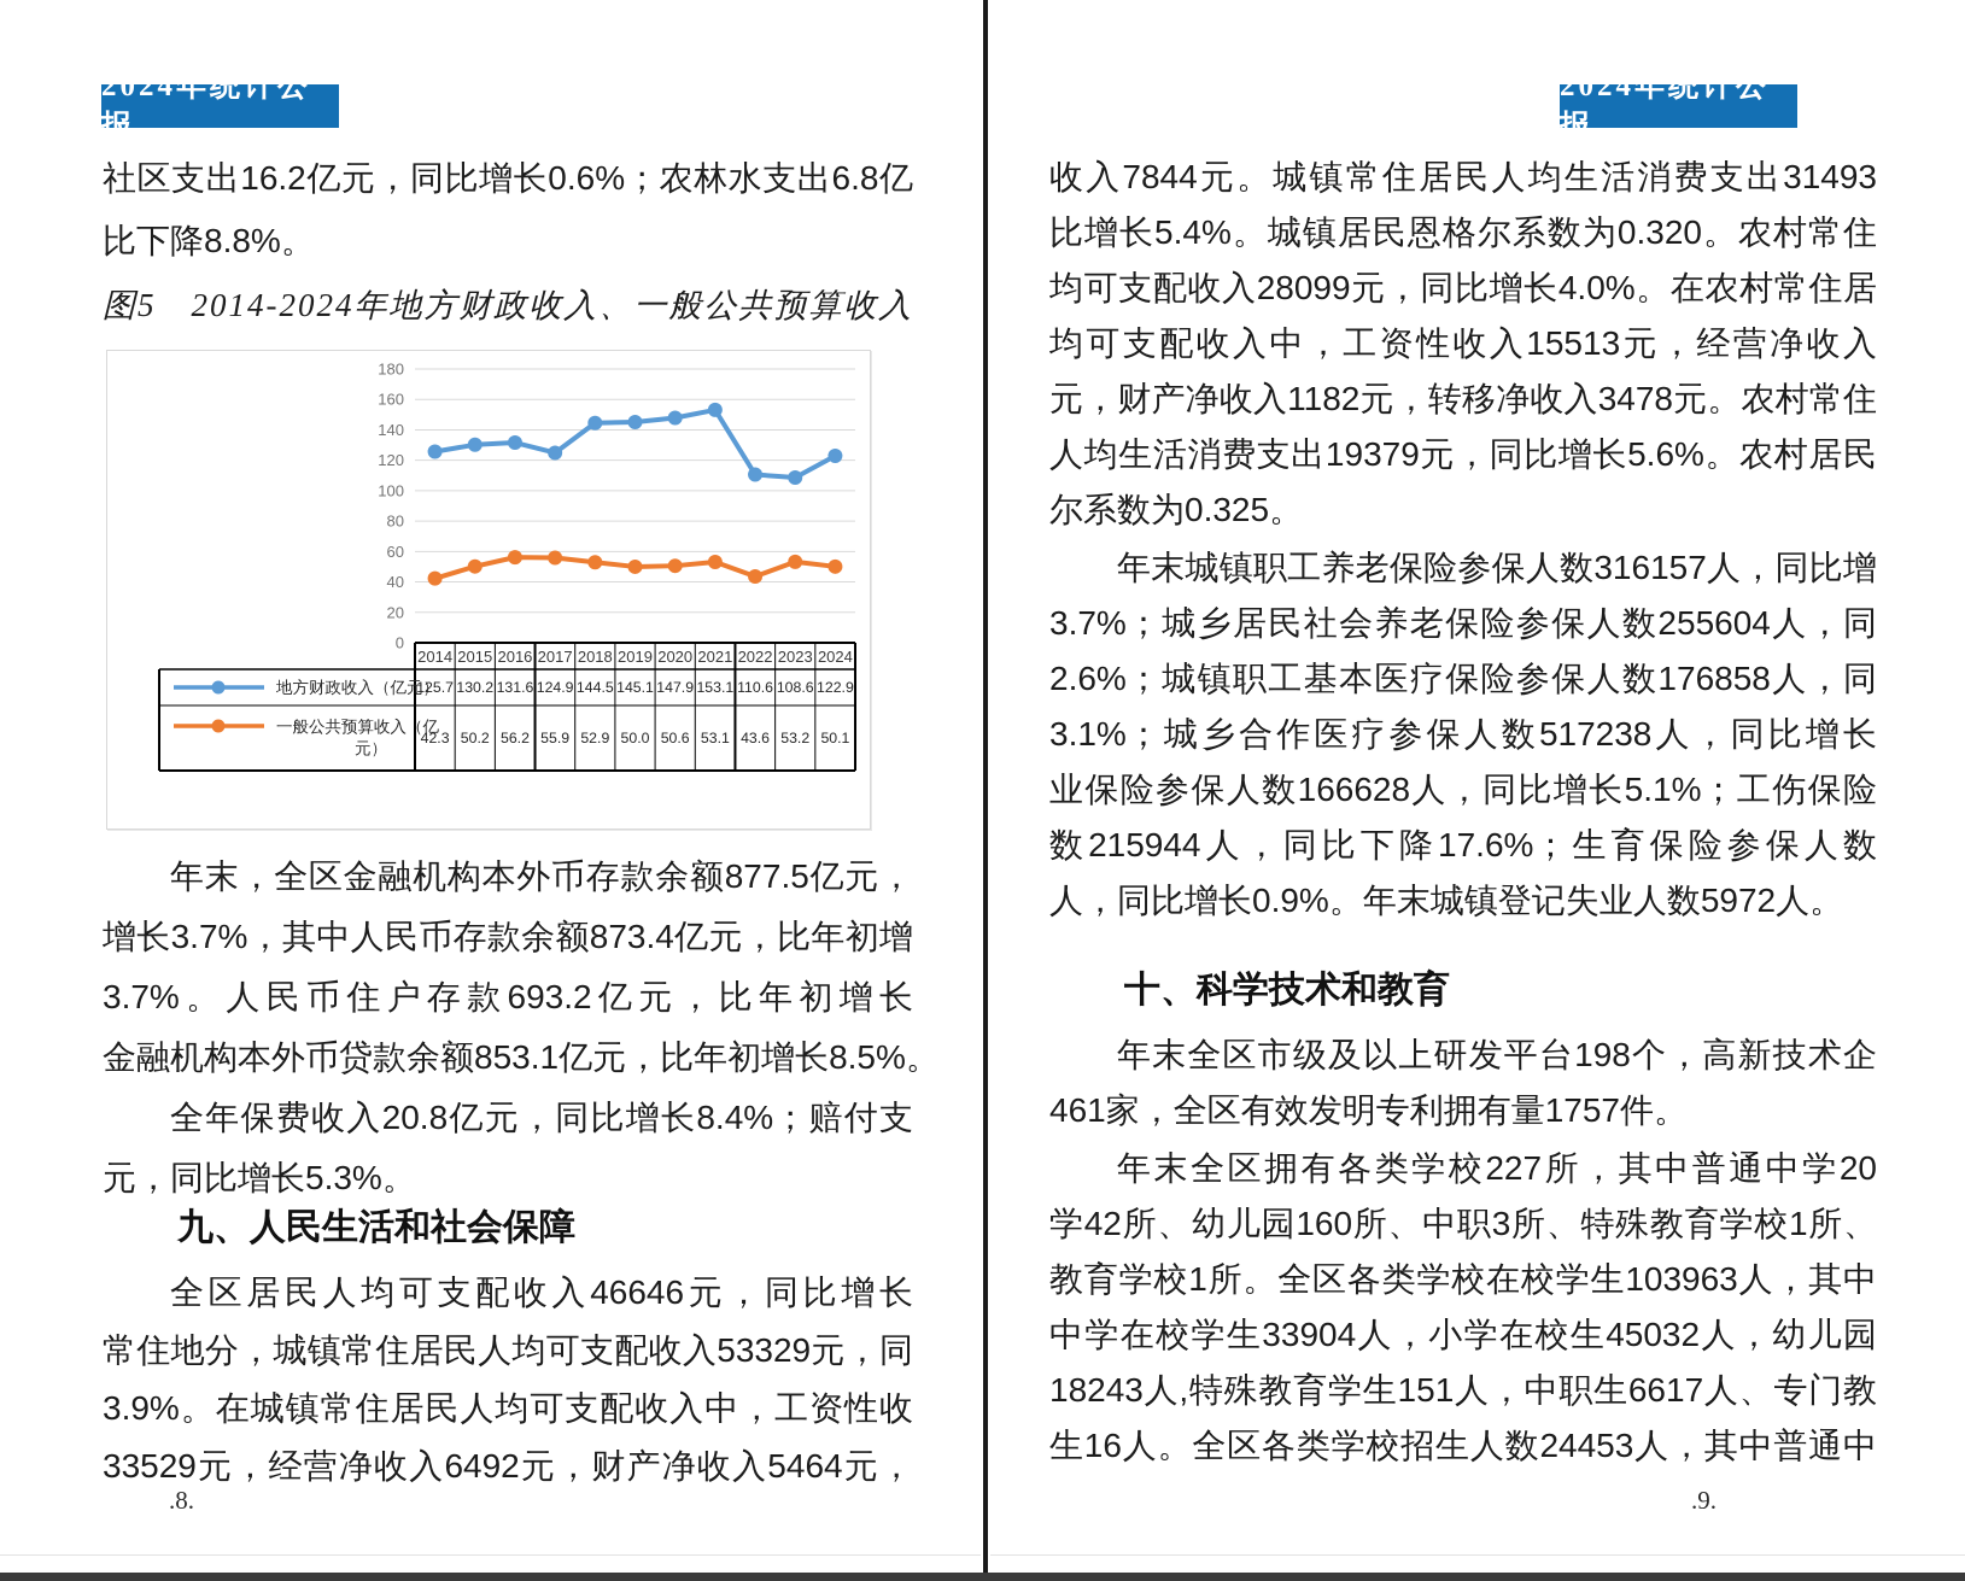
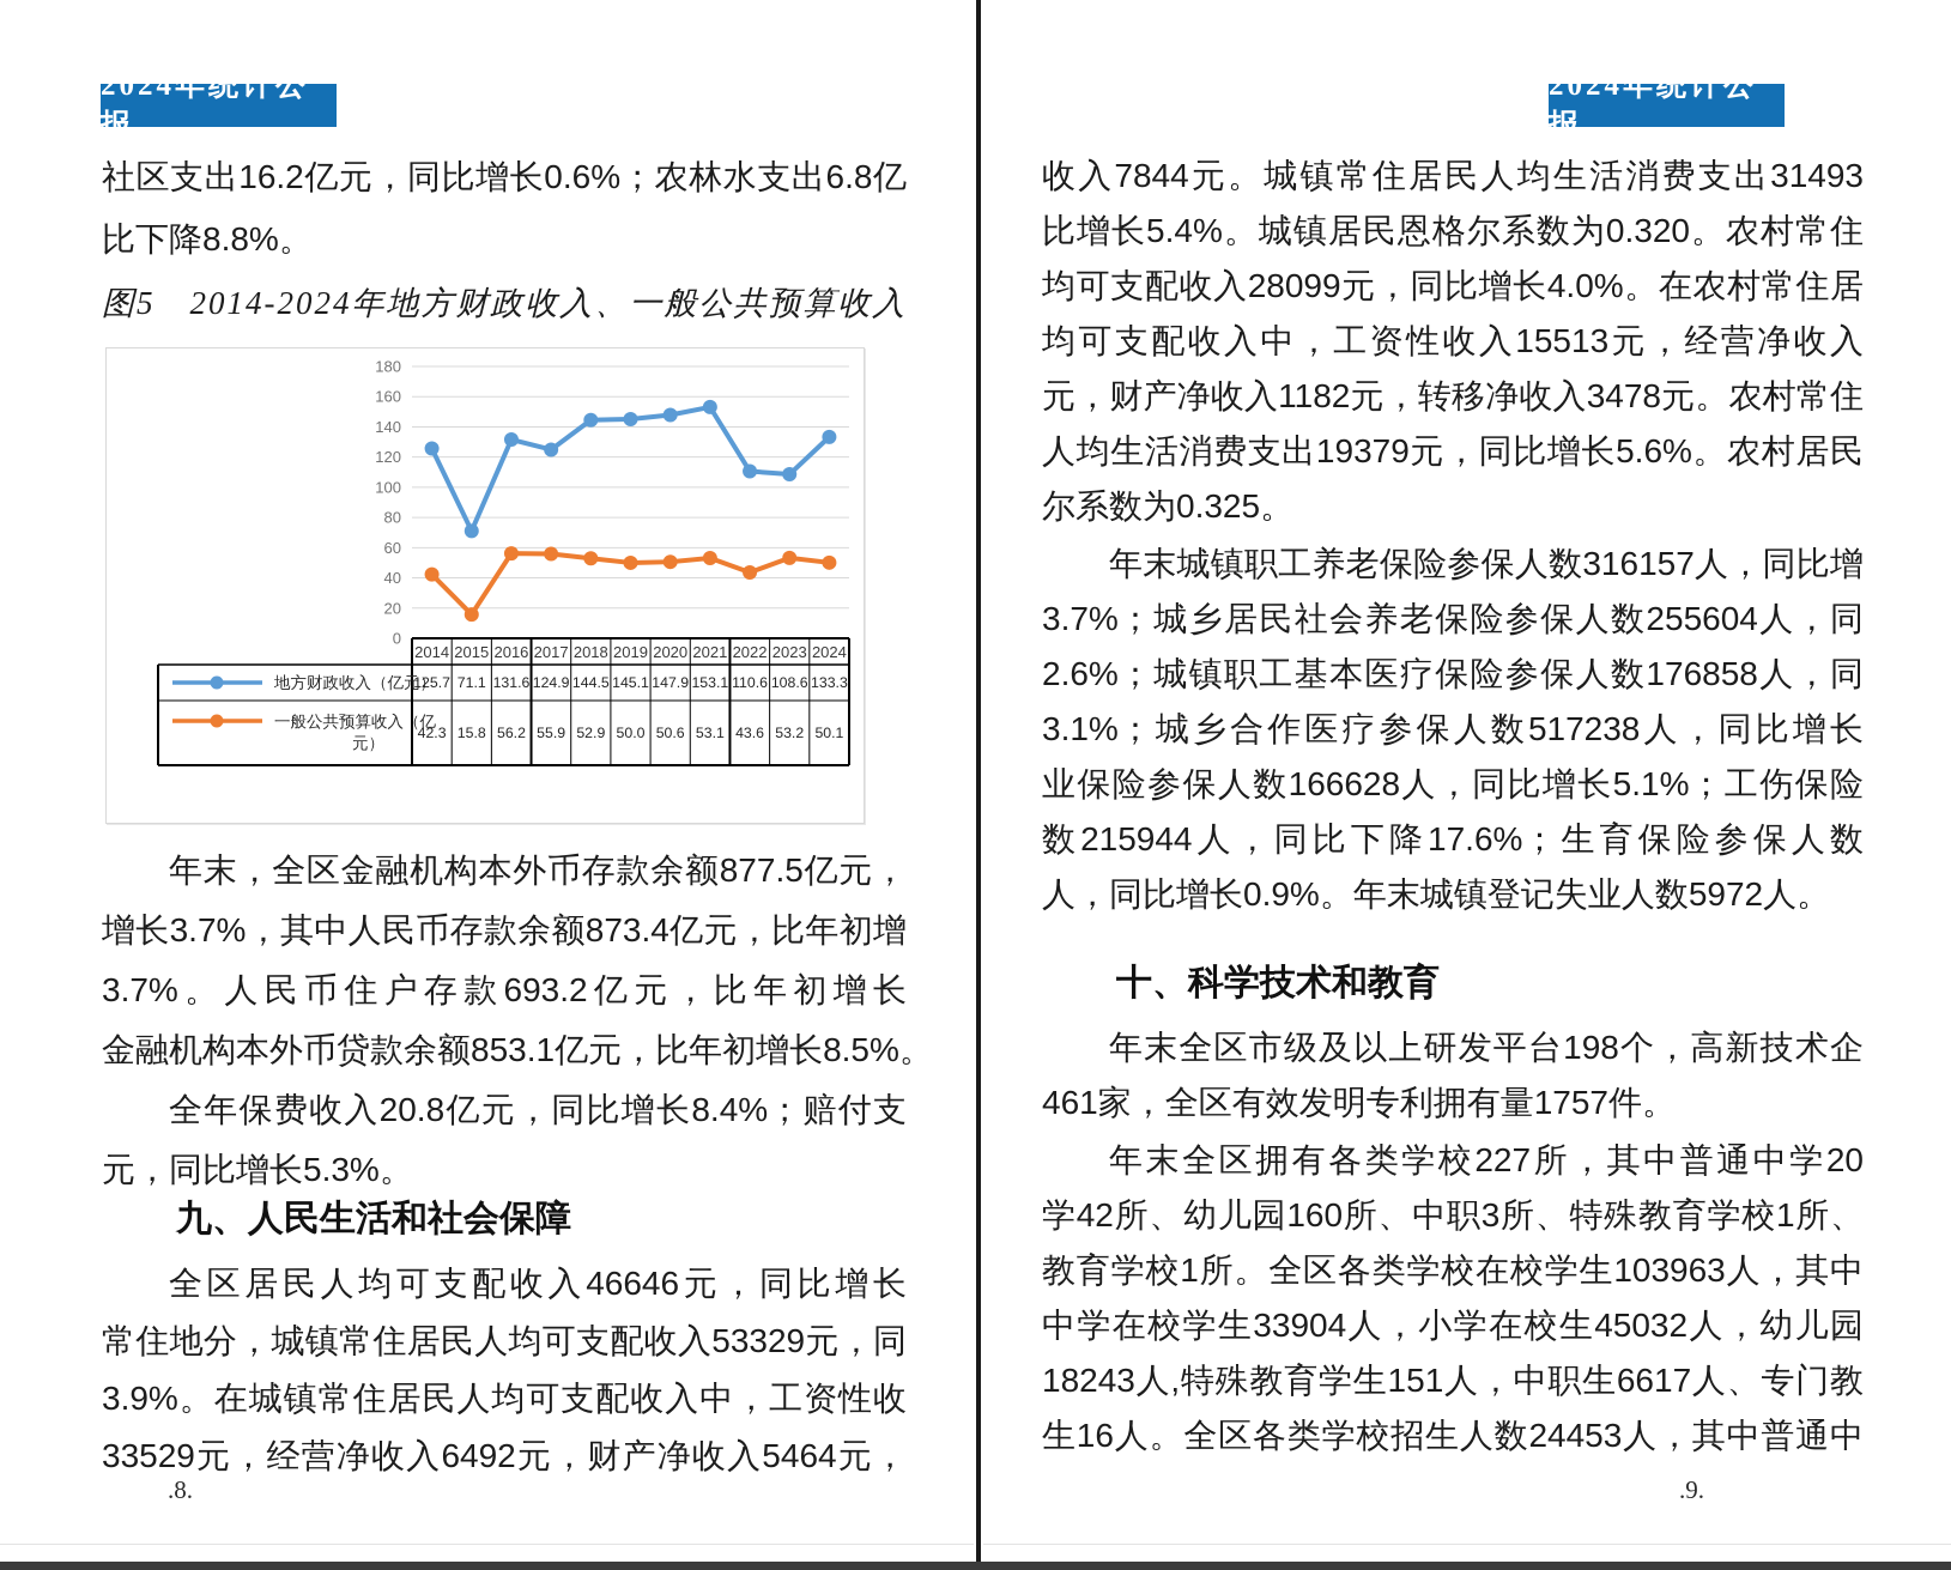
地方财政收入（亿元）/2015: 130.2 -> 71.1
一般公共预算收入（亿元）/2015: 50.2 -> 15.8
地方财政收入（亿元）/2024: 122.9 -> 133.3
